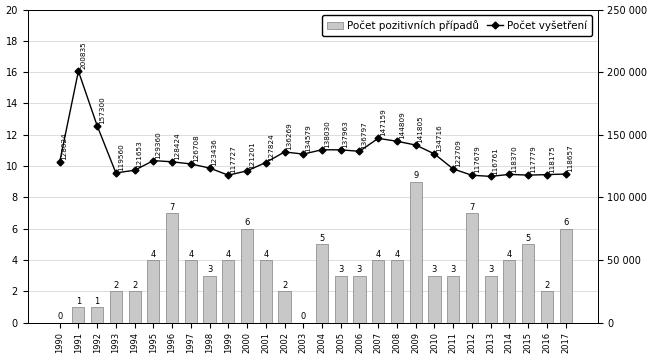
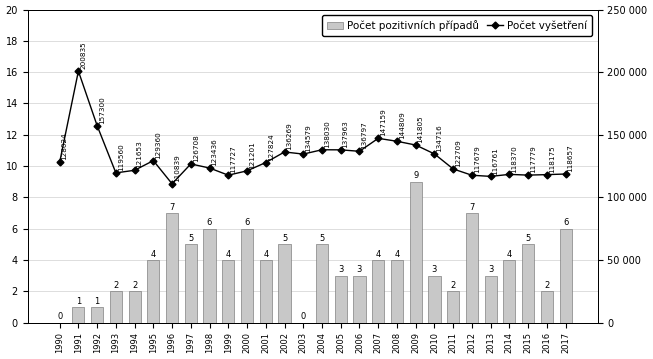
Počet vyšetření/1996: 128424 -> 110839
Počet pozitivních případů/1997: 4 -> 5
Počet pozitivních případů/1998: 3 -> 6
Počet pozitivních případů/2002: 2 -> 5
Počet pozitivních případů/2011: 3 -> 2
